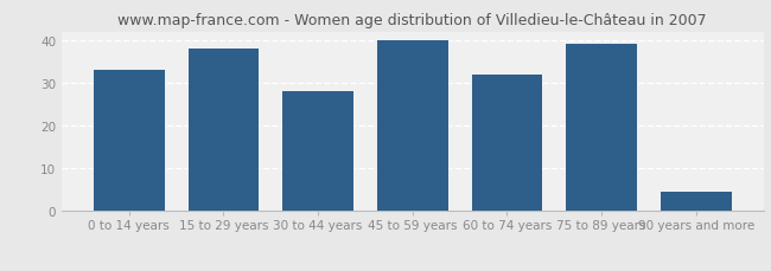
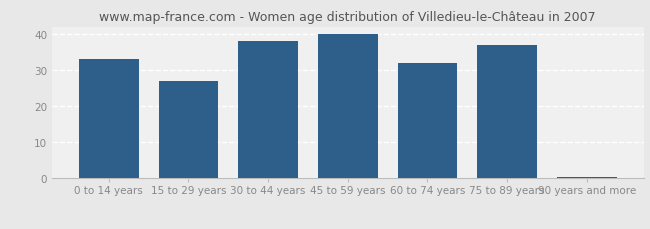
15 to 29 years: 38.0 -> 27.0
30 to 44 years: 28.0 -> 38.0
75 to 89 years: 39.0 -> 37.0
90 years and more: 4.5 -> 0.5
